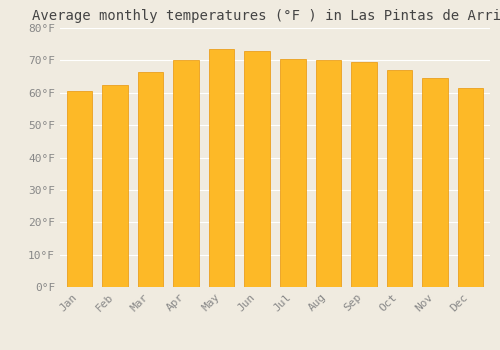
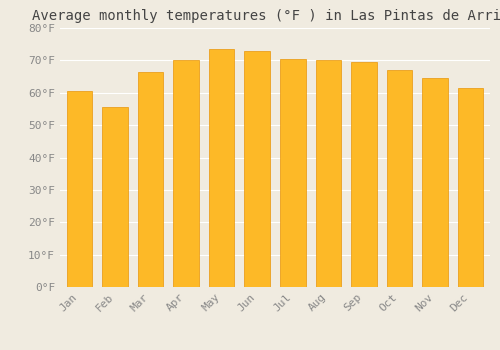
Feb: 62.5°F -> 55.5°F
